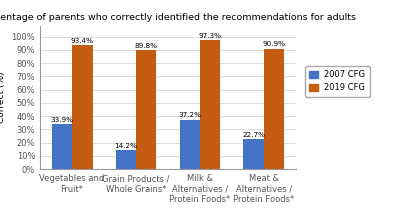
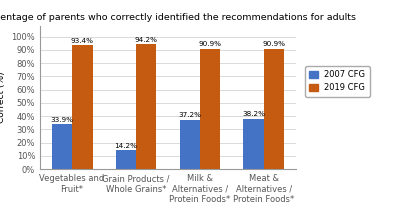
2019 CFG/Grain Products / Whole Grains*: 89.8% -> 94.2%
2019 CFG/Milk & Alternatives / Protein Foods*: 97.3% -> 90.9%
2007 CFG/Meat & Alternatives / Protein Foods*: 22.7% -> 38.2%
